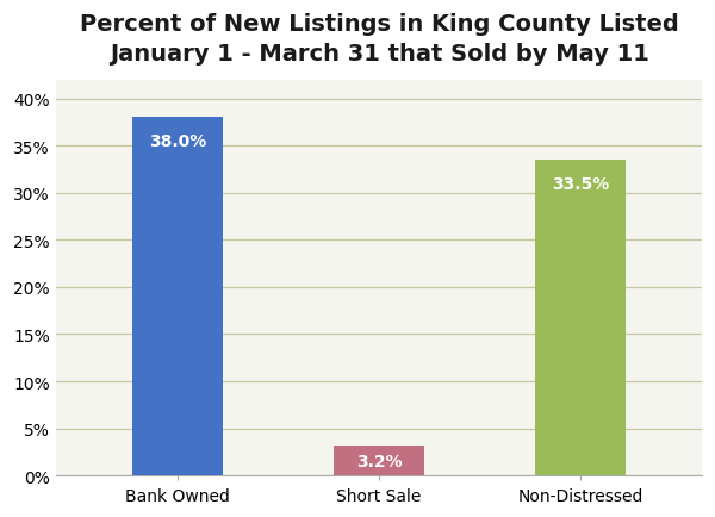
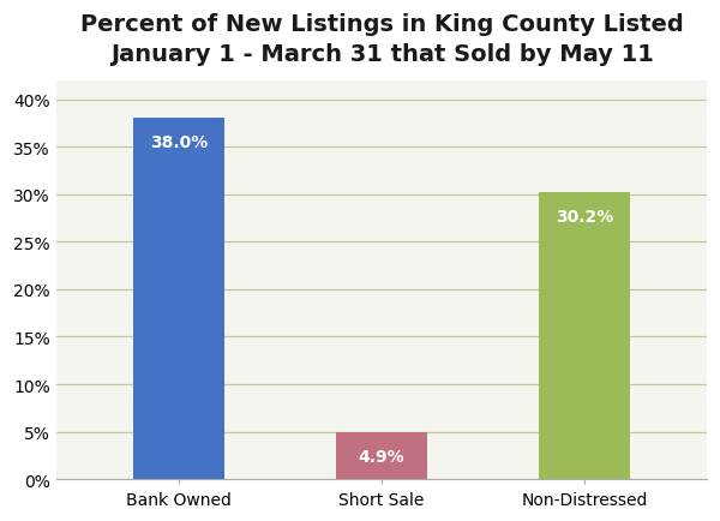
Short Sale: 3.2% -> 4.9%
Non-Distressed: 33.5% -> 30.2%
